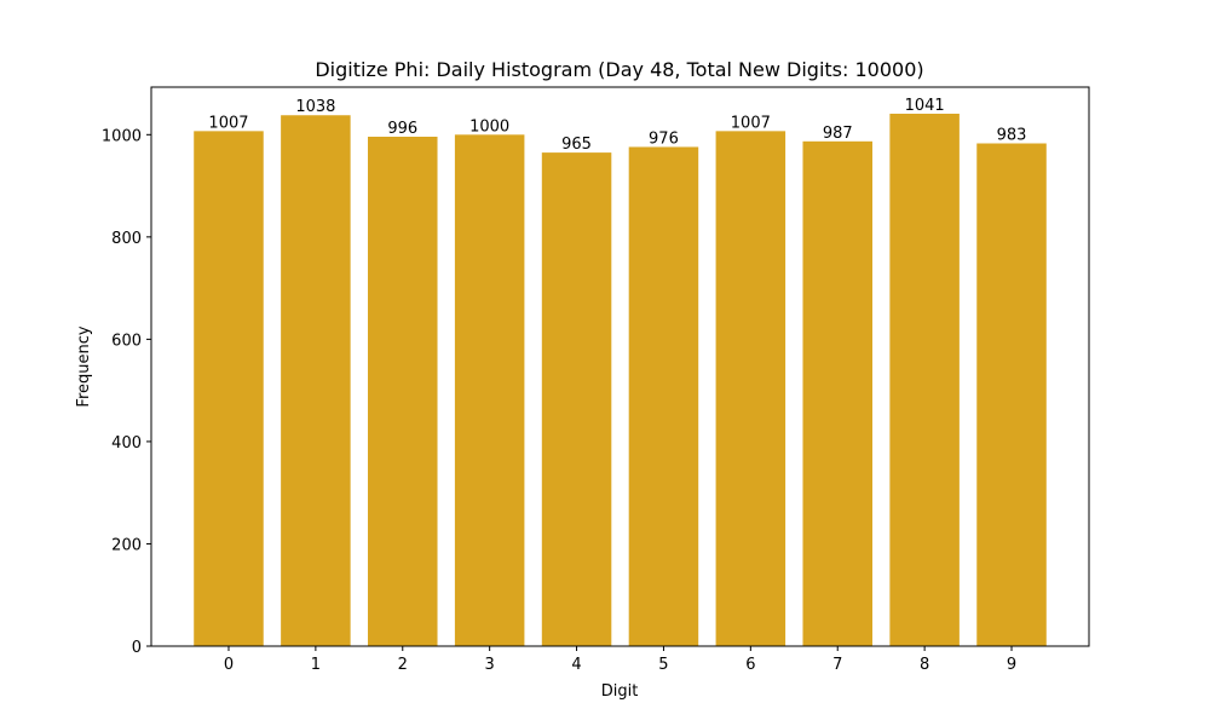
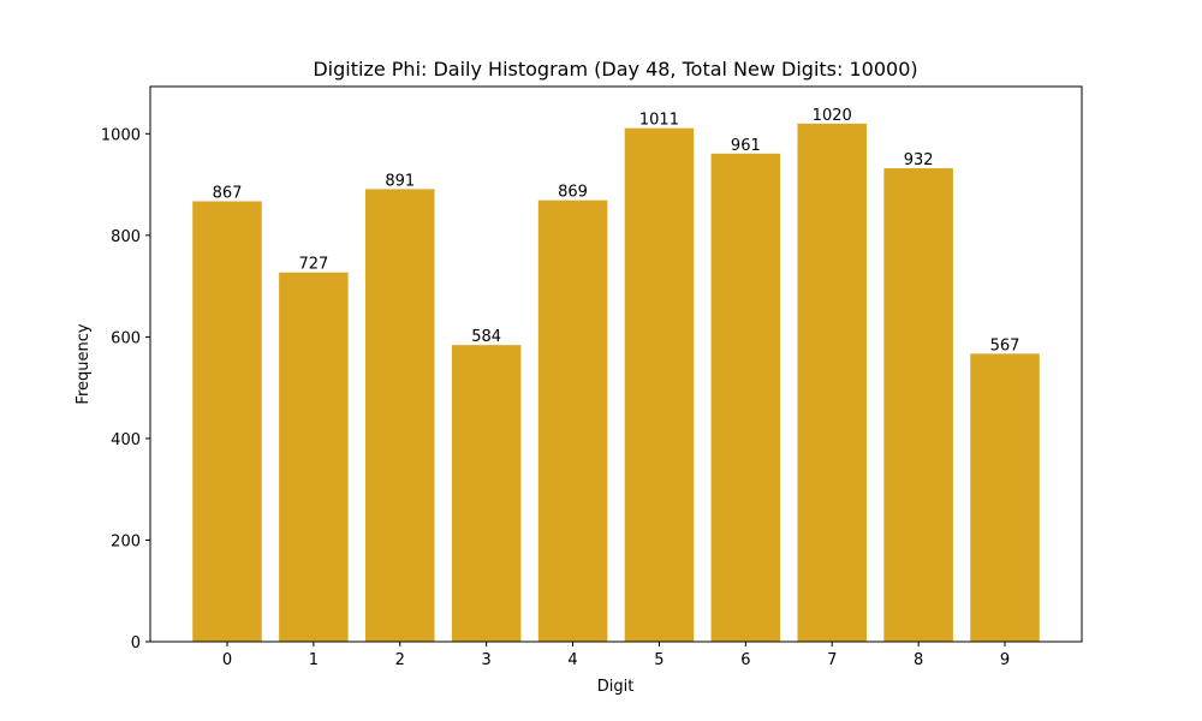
0: 1007 -> 867
1: 1038 -> 727
2: 996 -> 891
3: 1000 -> 584
4: 965 -> 869
5: 976 -> 1011
6: 1007 -> 961
7: 987 -> 1020
8: 1041 -> 932
9: 983 -> 567
